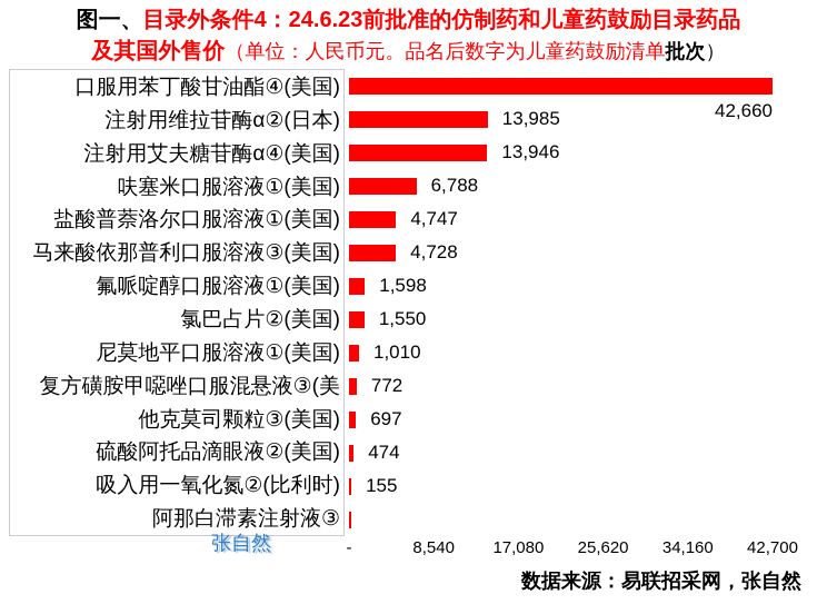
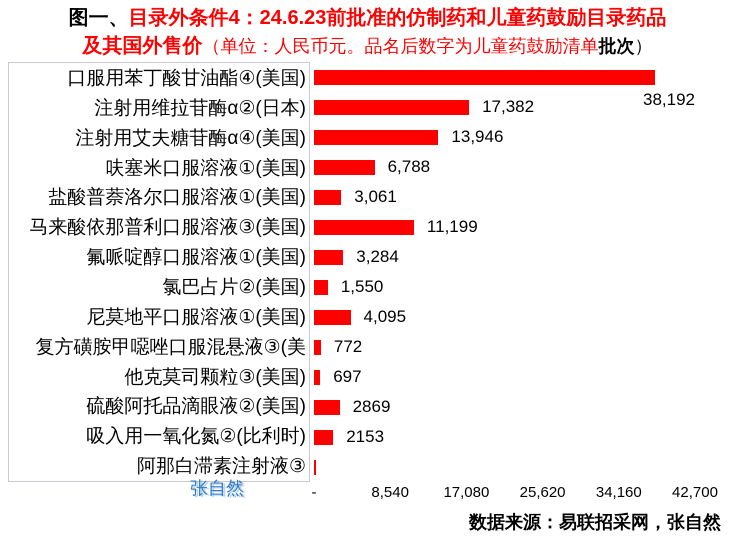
口服用苯丁酸甘油酯④(美国): 42,660 -> 38,192
注射用维拉苷酶α②(日本): 13,985 -> 17,382
盐酸普萘洛尔口服溶液①(美国): 4,747 -> 3,061
马来酸依那普利口服溶液③(美国): 4,728 -> 11,199
氟哌啶醇口服溶液①(美国): 1,598 -> 3,284
尼莫地平口服溶液①(美国): 1,010 -> 4,095
硫酸阿托品滴眼液②(美国): 474 -> 2869
吸入用一氧化氮②(比利时): 155 -> 2153
